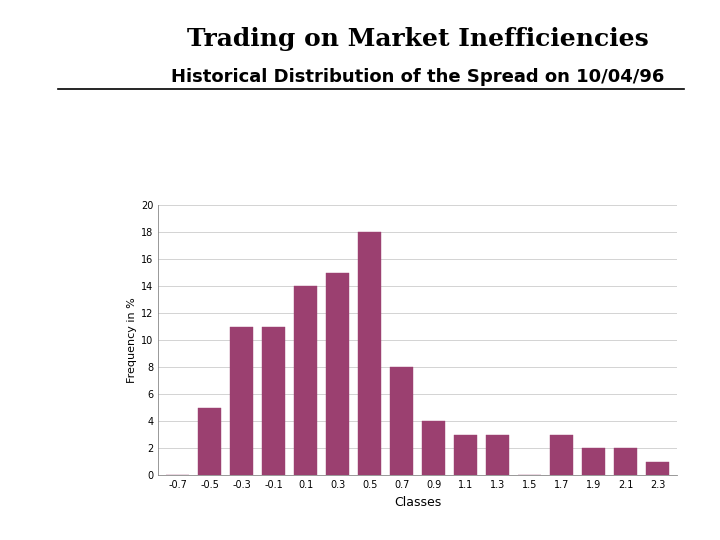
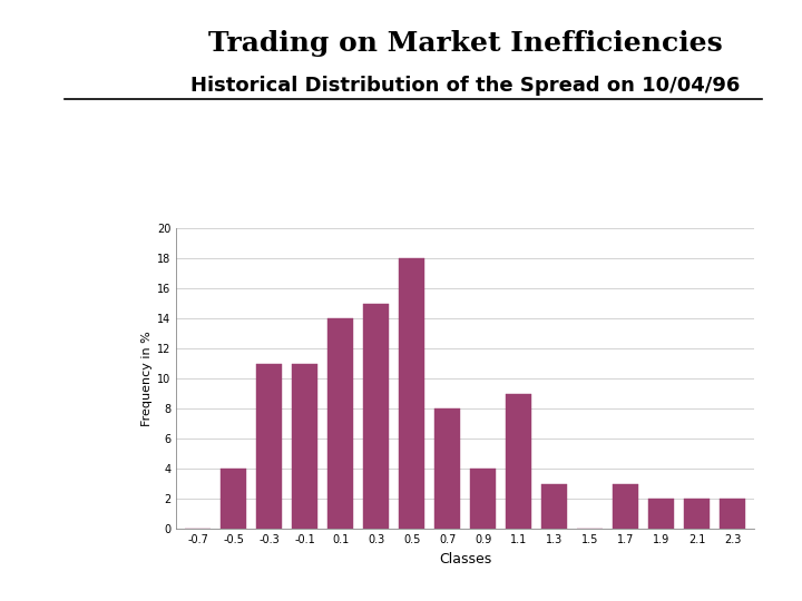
-0.5: 5 -> 4
1.1: 3 -> 9
2.3: 1 -> 2
